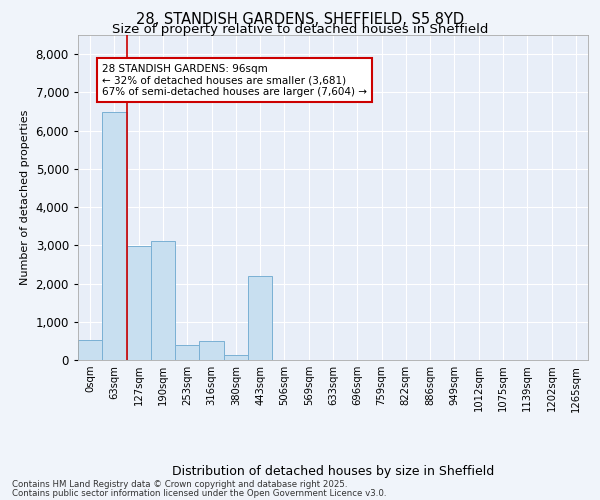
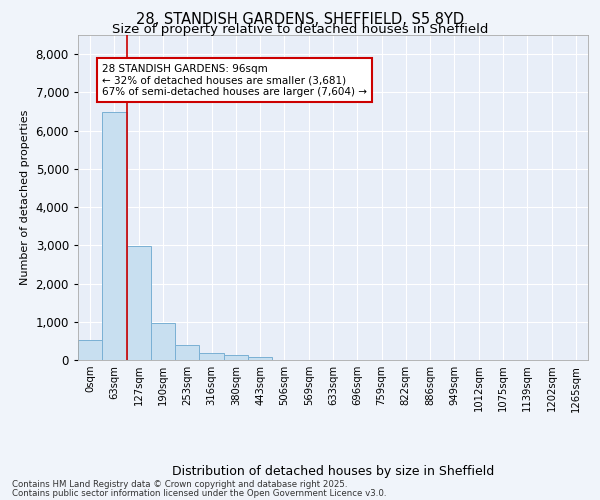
190sqm: 3,100 -> 980
316sqm: 500 -> 180
443sqm: 2,200 -> 80
